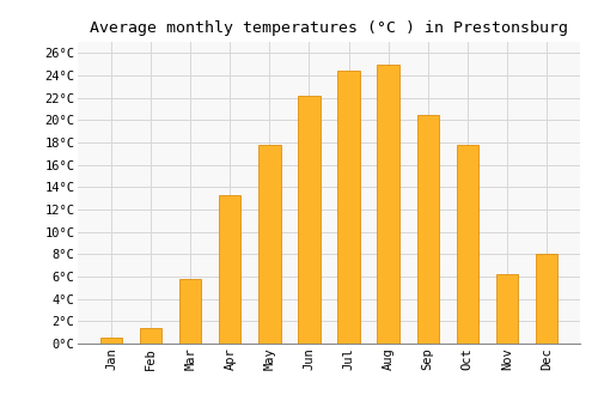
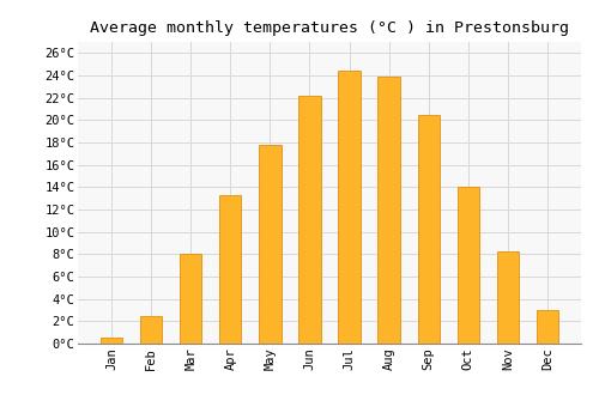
Feb: 1.4°C -> 2.5°C
Mar: 5.8°C -> 8.0°C
Aug: 25.0°C -> 23.9°C
Oct: 17.8°C -> 14.0°C
Nov: 6.2°C -> 8.2°C
Dec: 8.0°C -> 3.0°C
